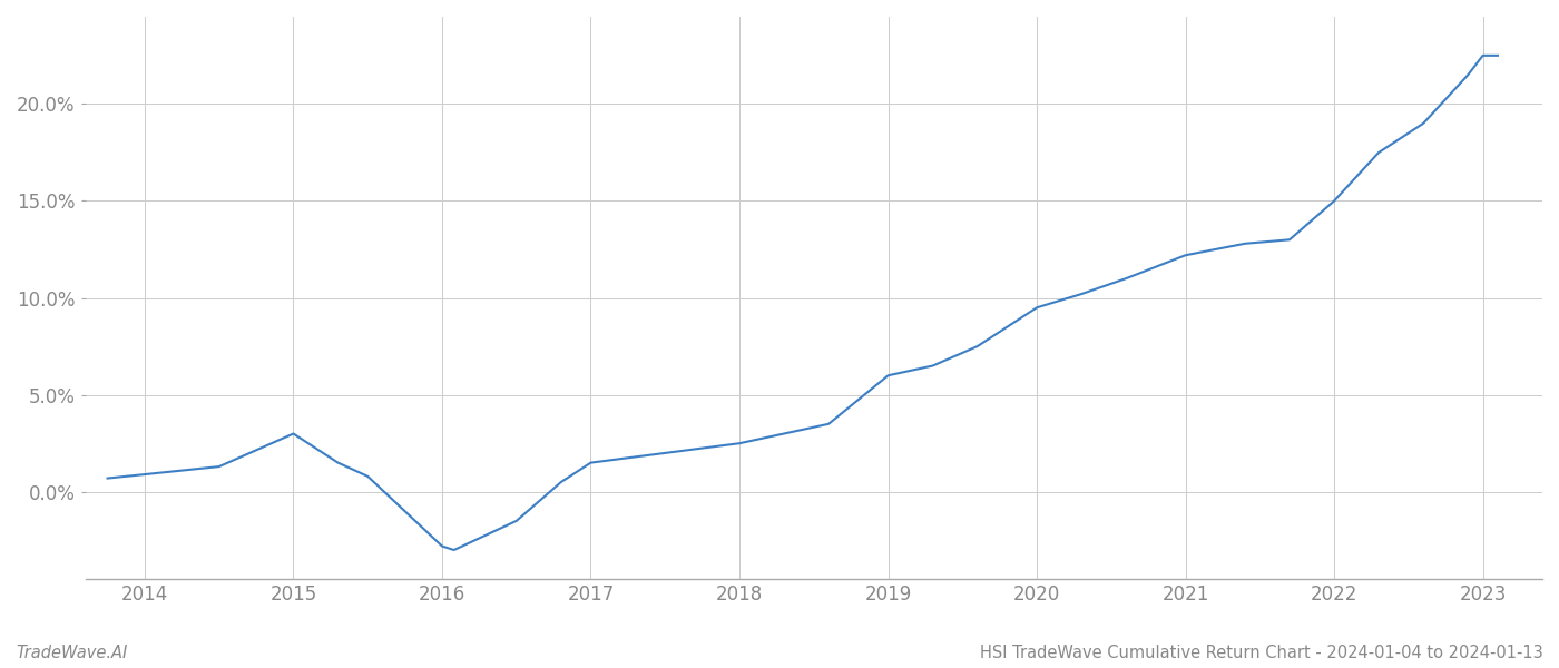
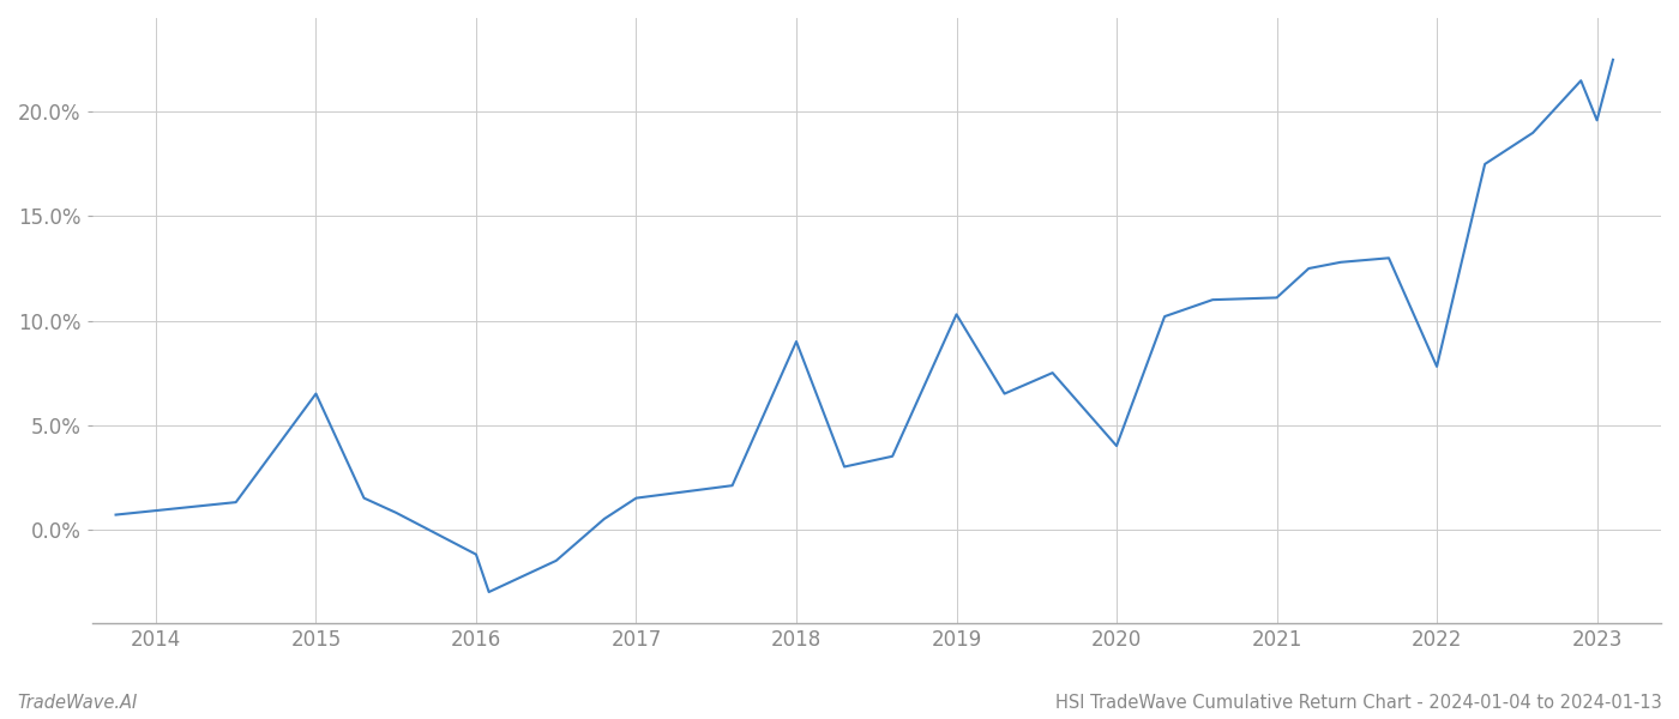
2015: 3.0% -> 6.5%
2016: -2.8% -> -1.2%
2018: 2.5% -> 9.0%
2019: 6.0% -> 10.3%
2020: 9.5% -> 4.0%
2021: 12.2% -> 11.1%
2022: 15.0% -> 7.8%
2023: 22.5% -> 19.6%
